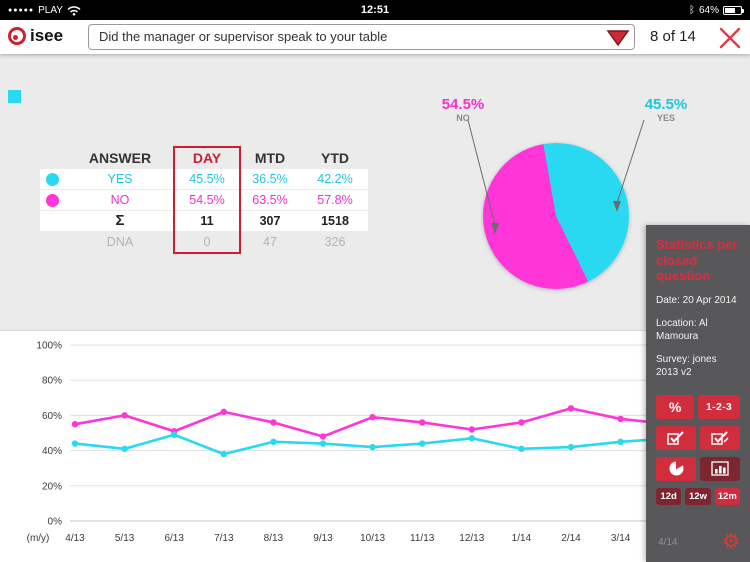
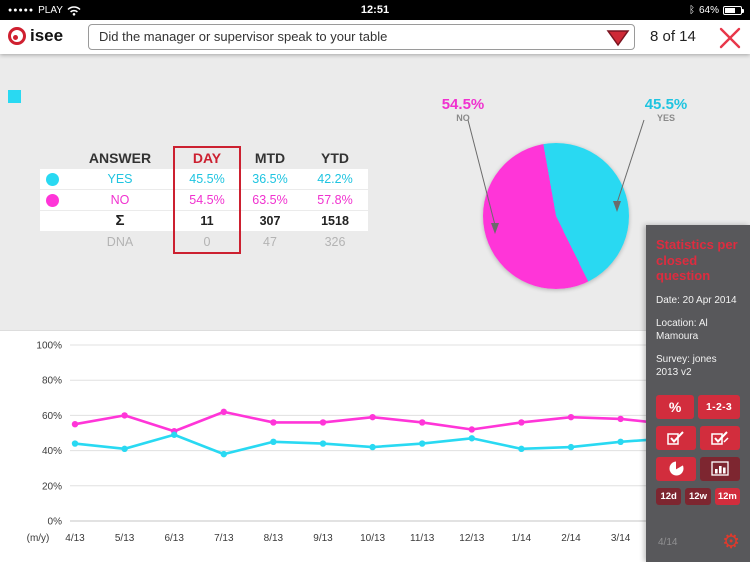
NO/9/13: 48% -> 56%
NO/2/14: 64% -> 59%
